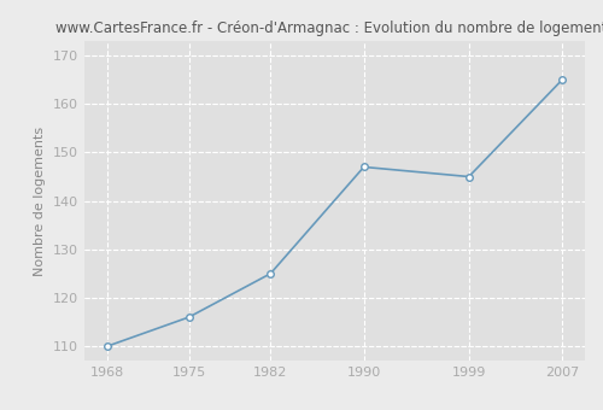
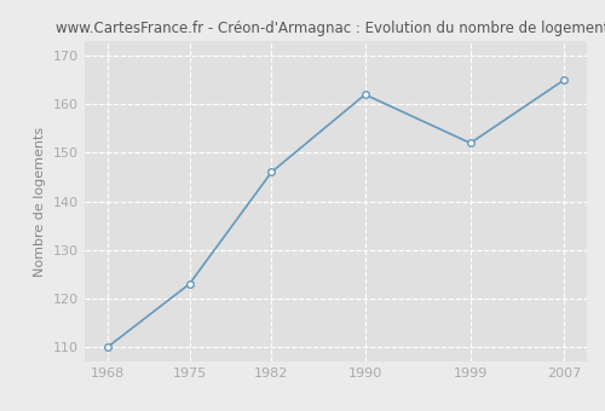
1975: 116 -> 123
1982: 125 -> 146
1990: 147 -> 162
1999: 145 -> 152
